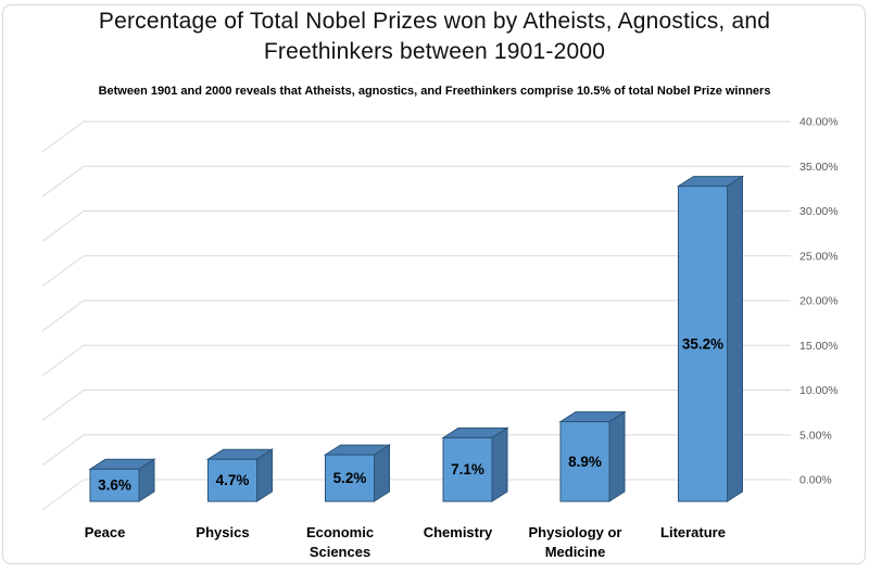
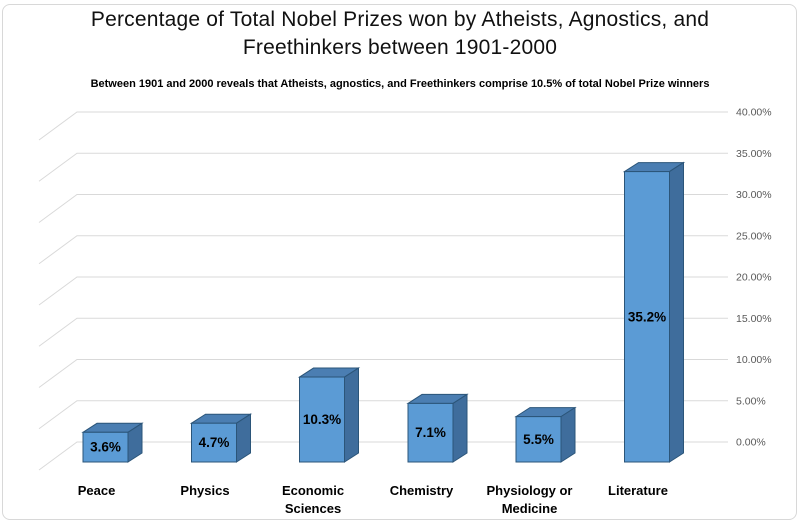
Economic Sciences: 5.2% -> 10.3%
Physiology or Medicine: 8.9% -> 5.5%
